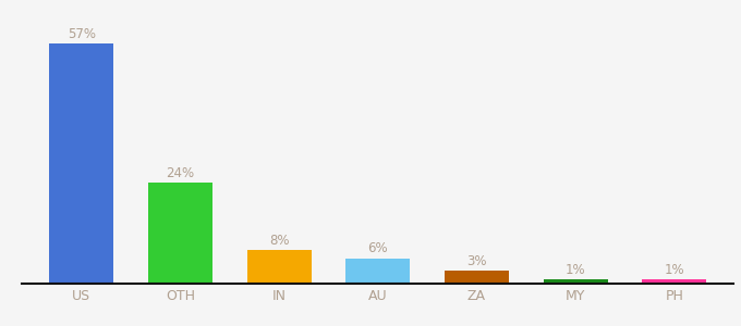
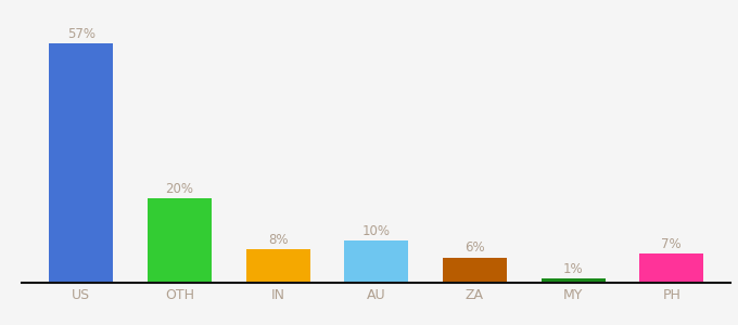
OTH: 24% -> 20%
AU: 6% -> 10%
ZA: 3% -> 6%
PH: 1% -> 7%
